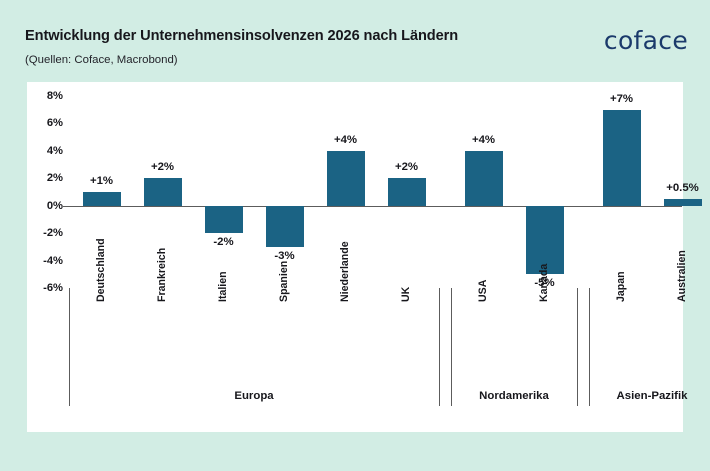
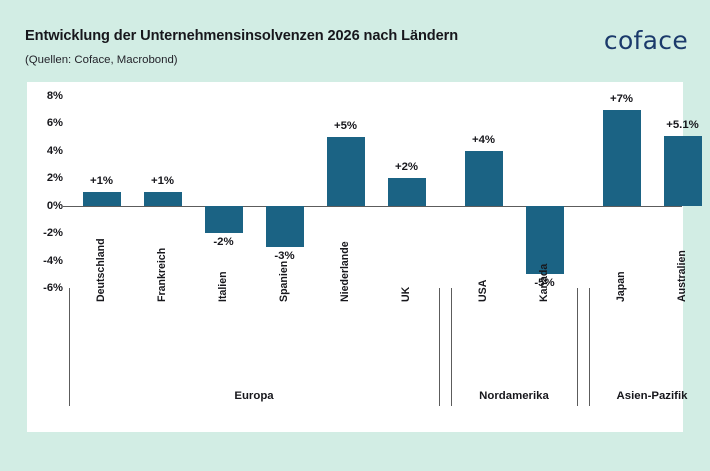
Frankreich: +2% -> +1%
Niederlande: +4% -> +5%
Australien: +0.5% -> +5.1%
